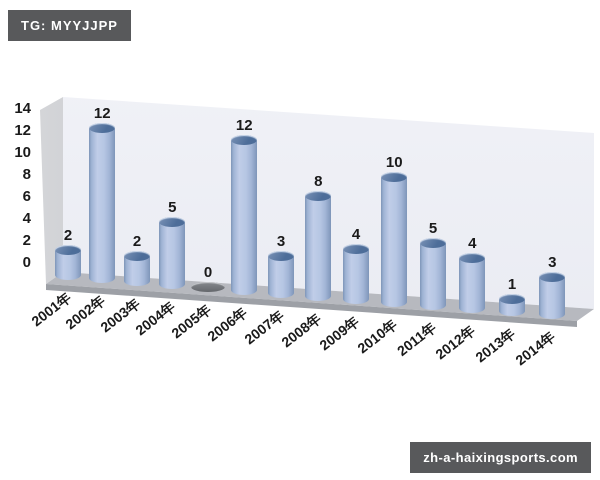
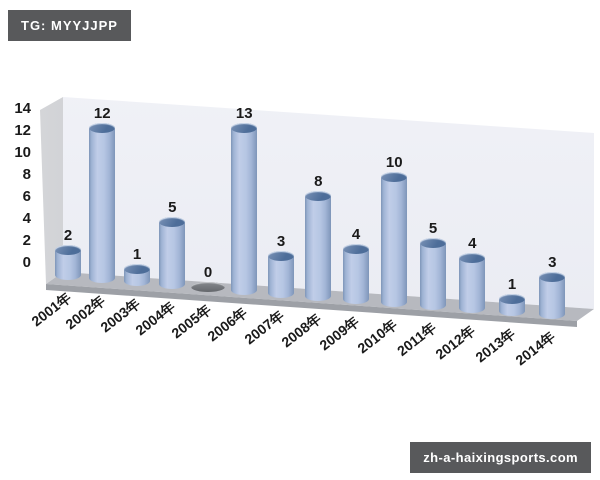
2003年: 2 -> 1
2006年: 12 -> 13
